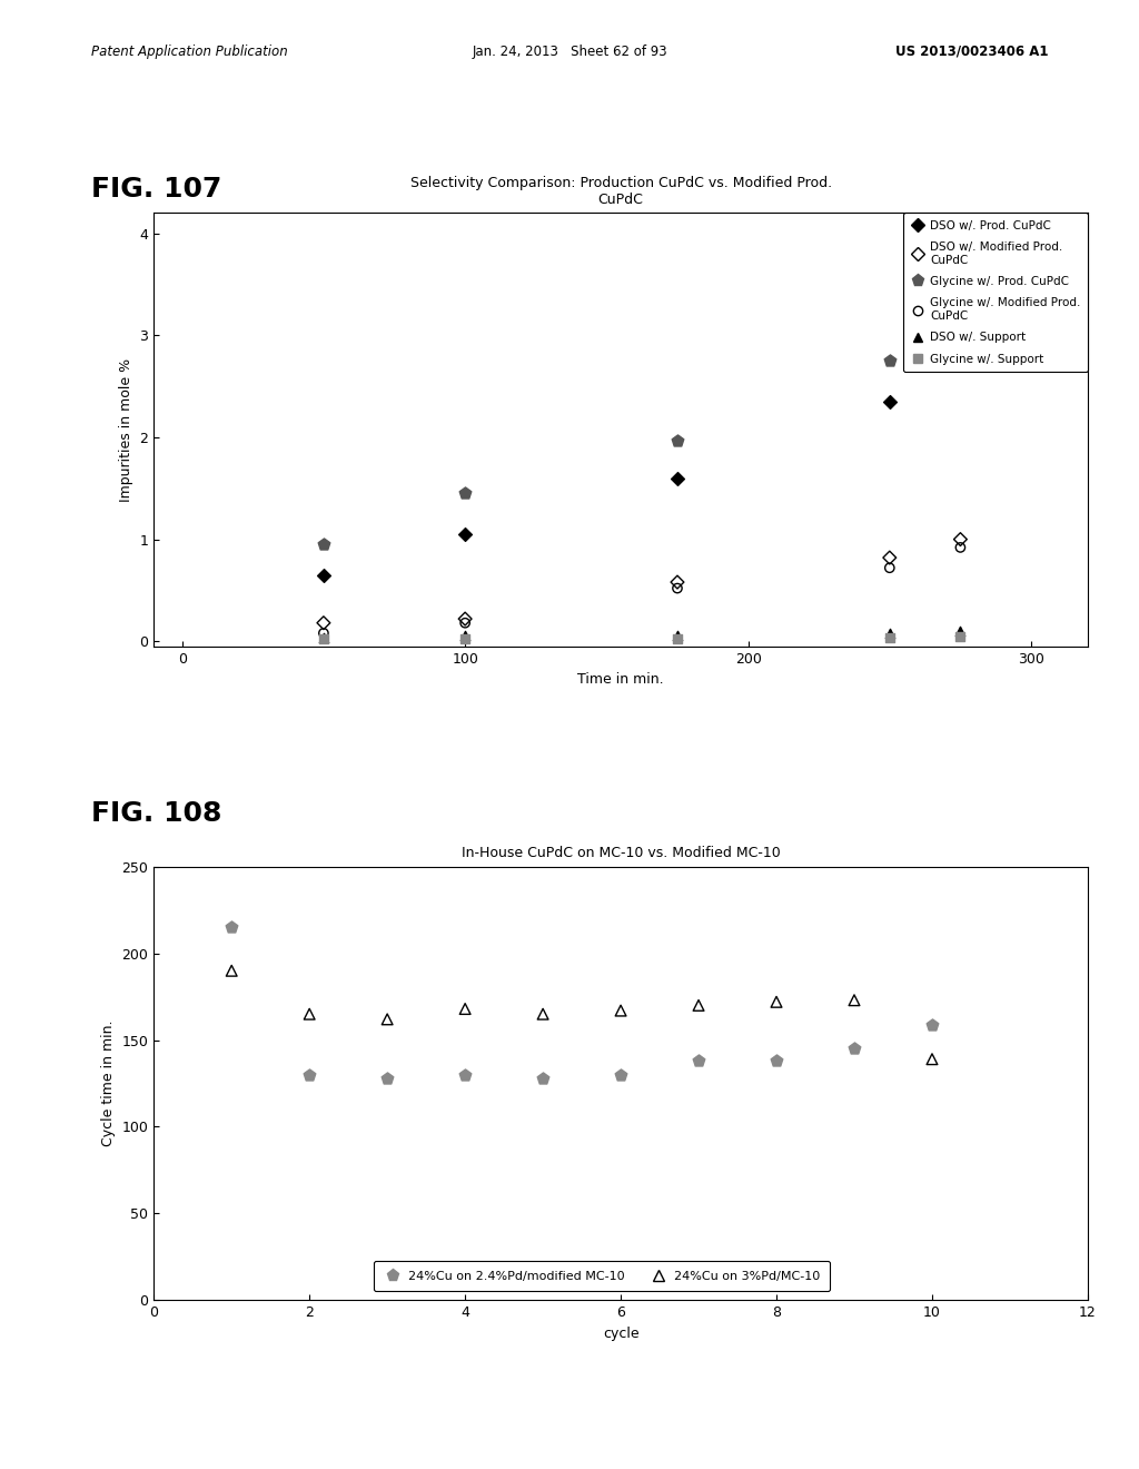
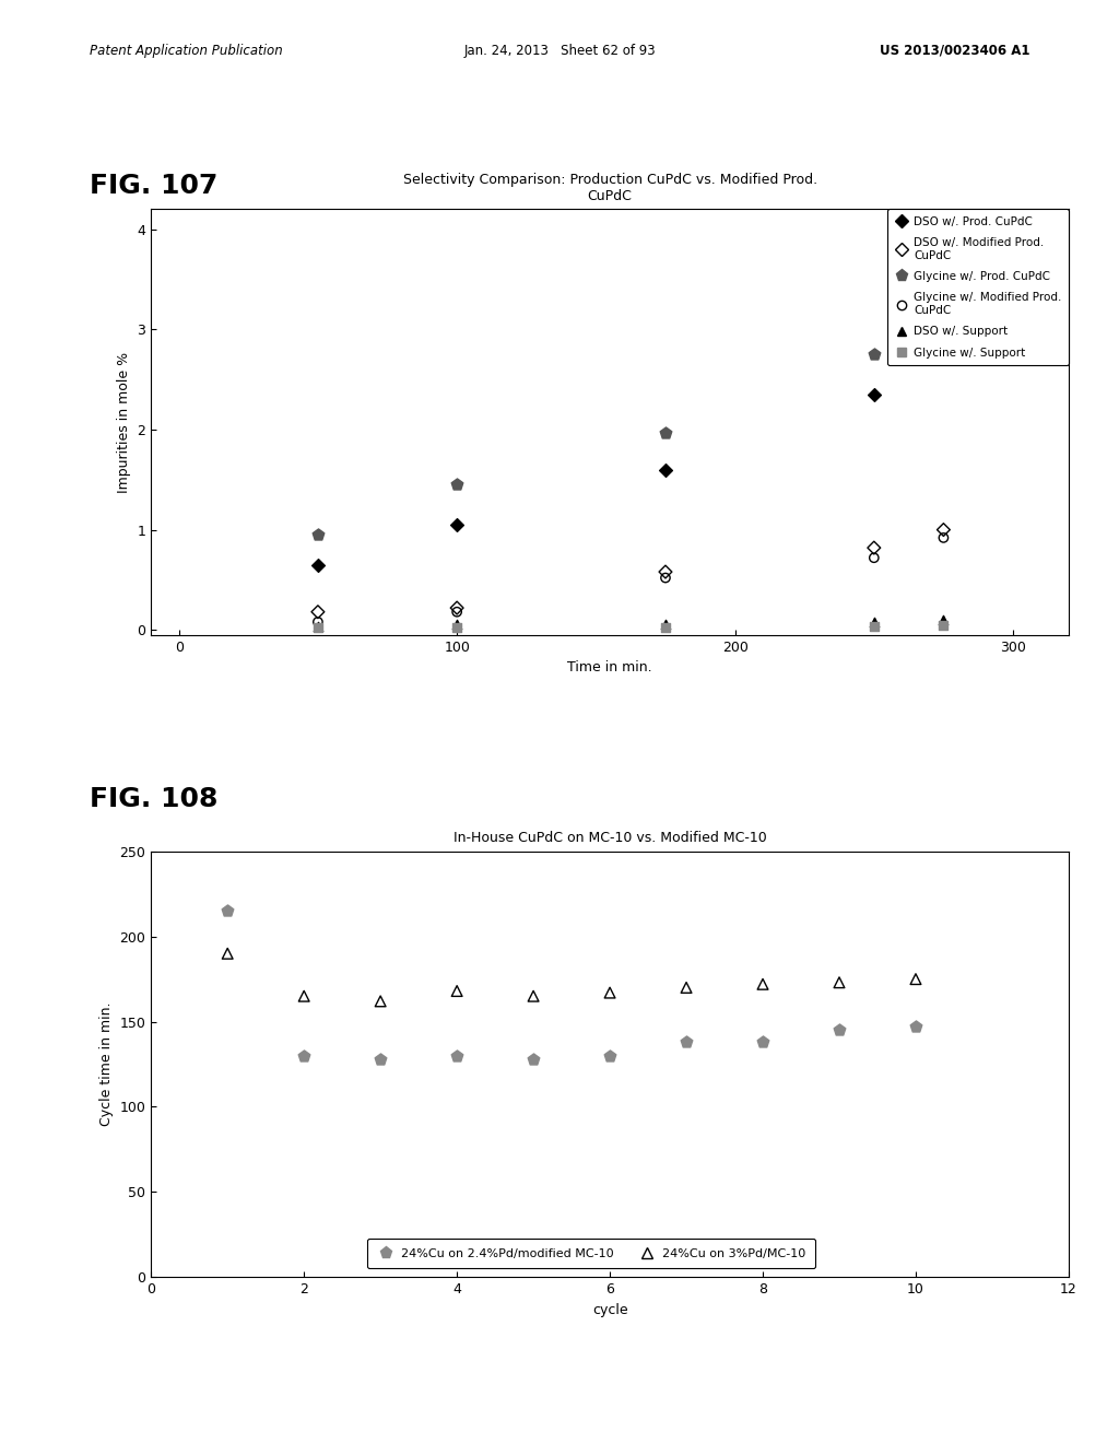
In-House CuPdC on MC-10 vs. Modified MC-10/24%Cu on 2.4%Pd/modified MC-10/10: 159 -> 147
In-House CuPdC on MC-10 vs. Modified MC-10/24%Cu on 3%Pd/MC-10/10: 139 -> 175
